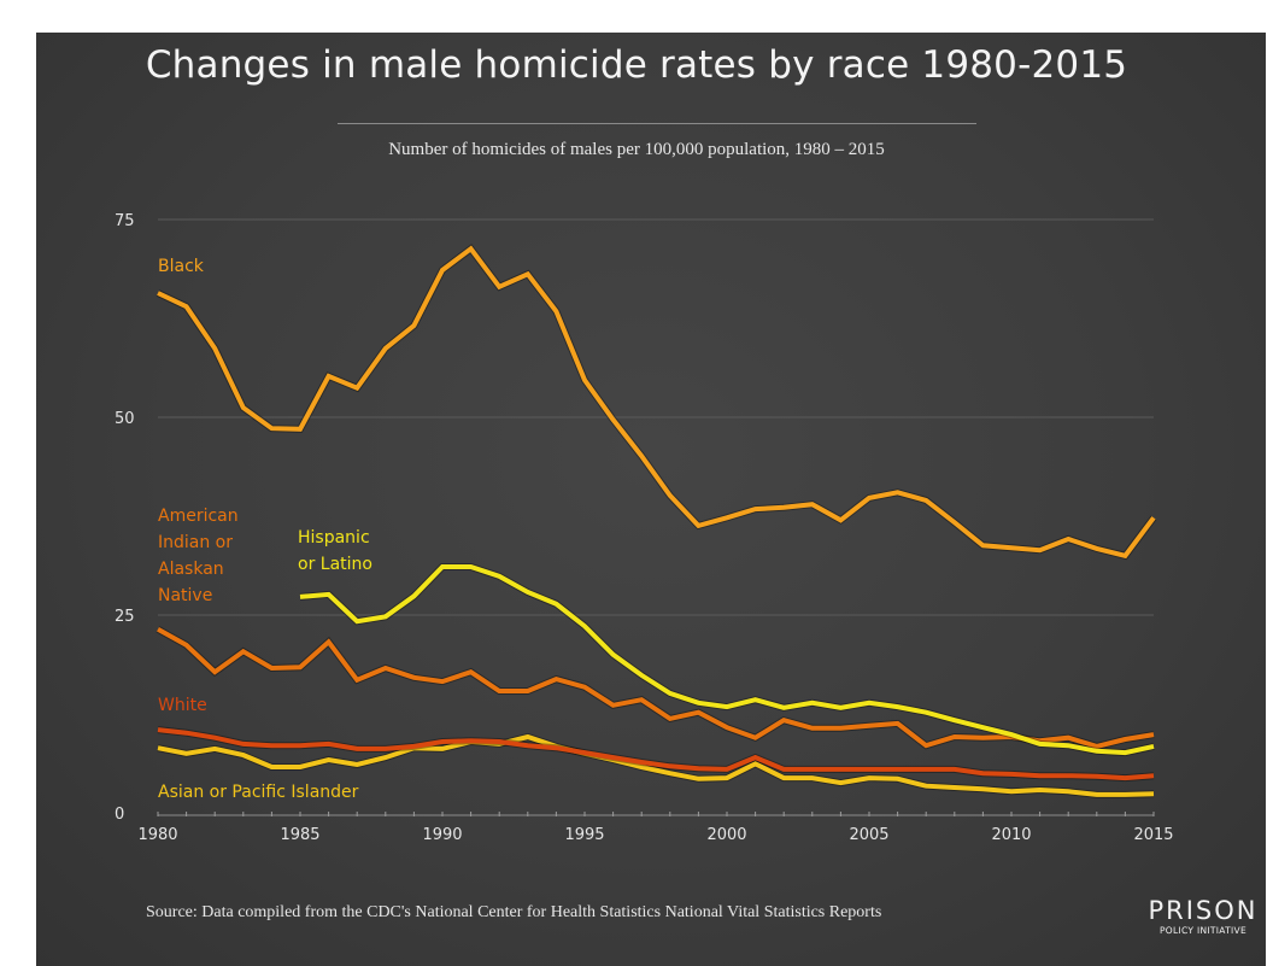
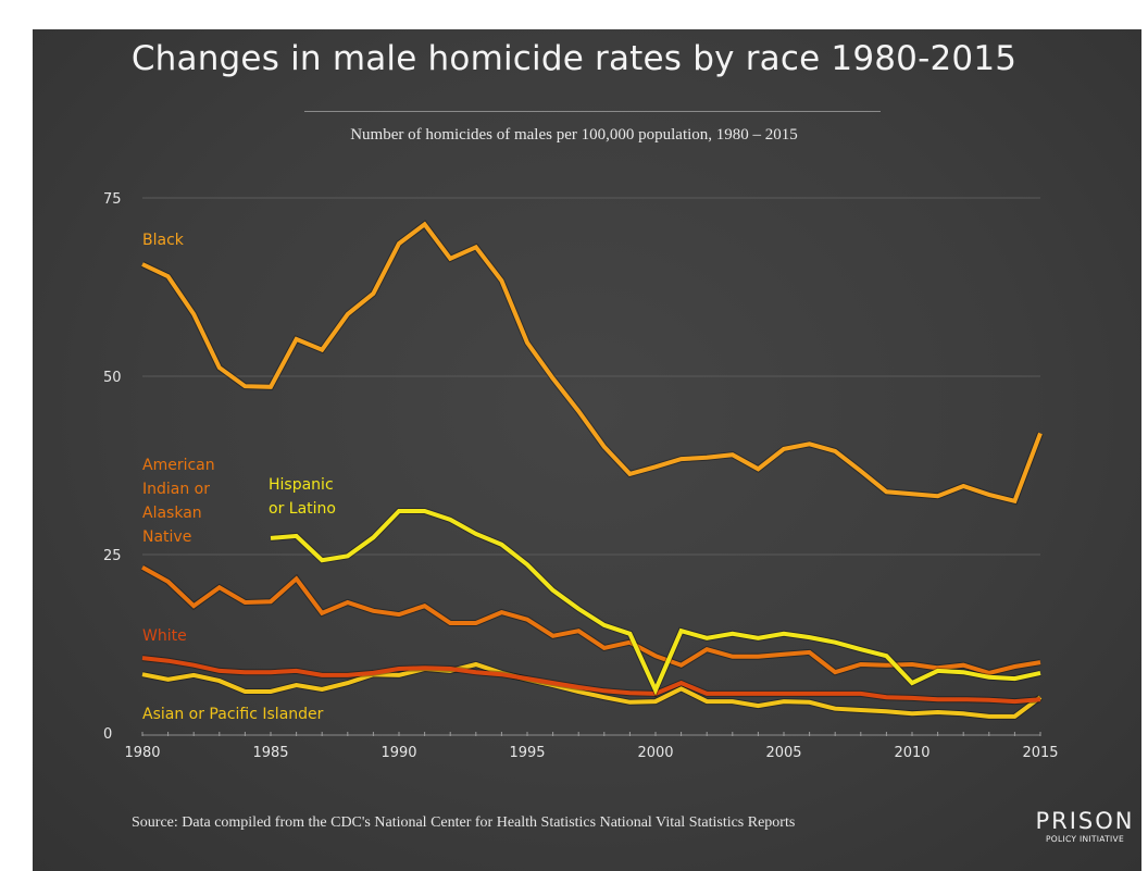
Hispanic or Latino/2000: 13 -> 6
Hispanic or Latino/2010: 10 -> 7
Black/2015: 37 -> 42
Asian or Pacific Islander/2015: 2 -> 5
